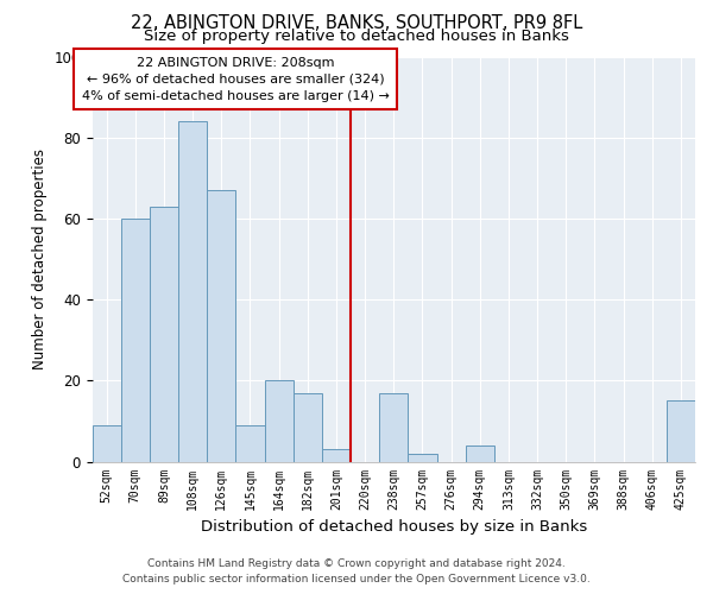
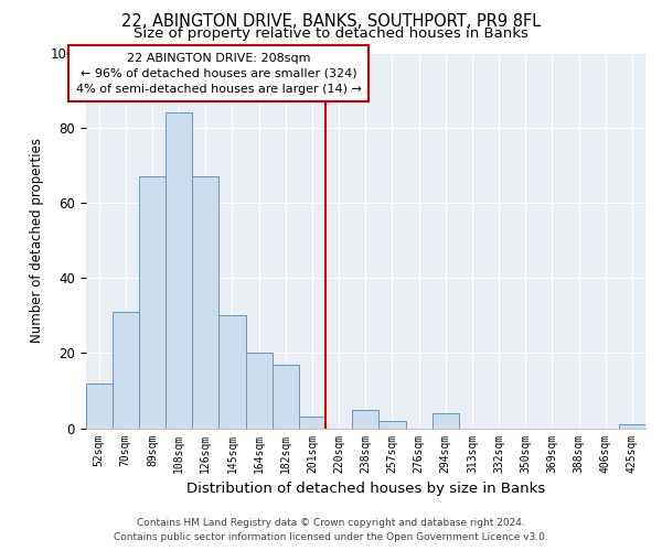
52sqm: 9 -> 12
70sqm: 60 -> 31
89sqm: 63 -> 67
145sqm: 9 -> 30
238sqm: 17 -> 5
425sqm: 15 -> 1
